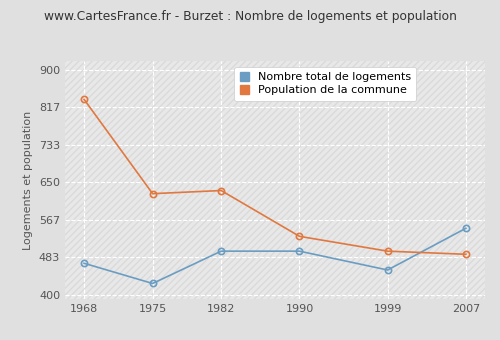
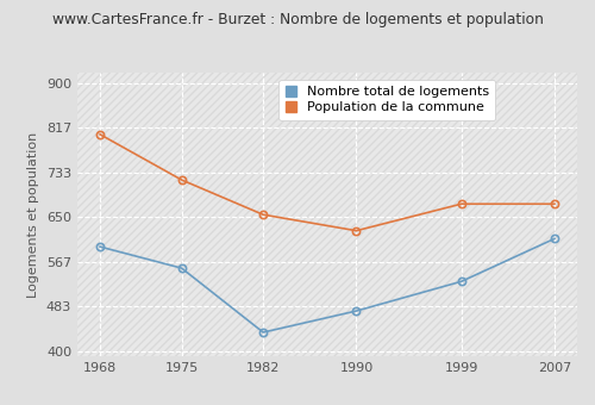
Nombre total de logements/1968: 470 -> 595
Population de la commune/1968: 835 -> 805
Nombre total de logements/1975: 425 -> 555
Population de la commune/1975: 625 -> 720
Nombre total de logements/1982: 497 -> 435
Population de la commune/1982: 632 -> 655
Nombre total de logements/1990: 497 -> 475
Population de la commune/1990: 530 -> 625
Nombre total de logements/1999: 455 -> 530
Population de la commune/1999: 497 -> 675
Nombre total de logements/2007: 548 -> 610
Population de la commune/2007: 490 -> 675
